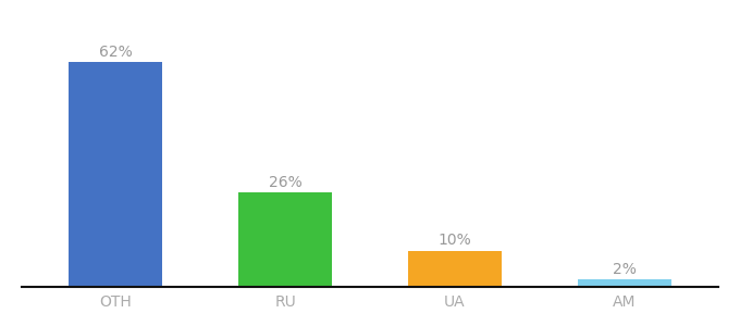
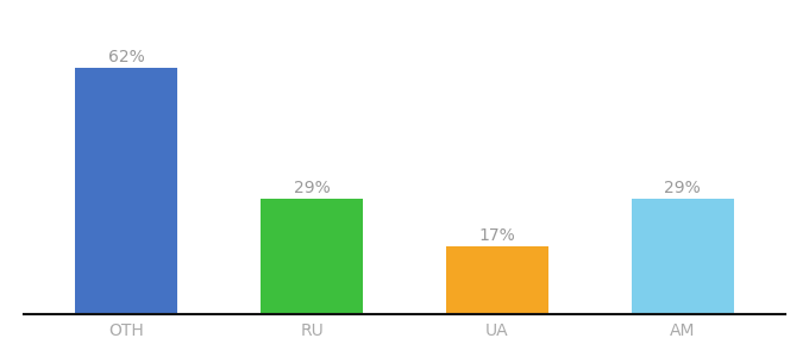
RU: 26% -> 29%
UA: 10% -> 17%
AM: 2% -> 29%
